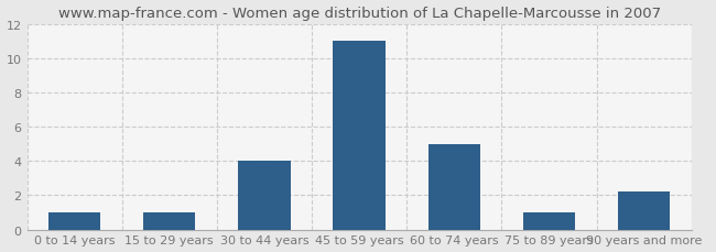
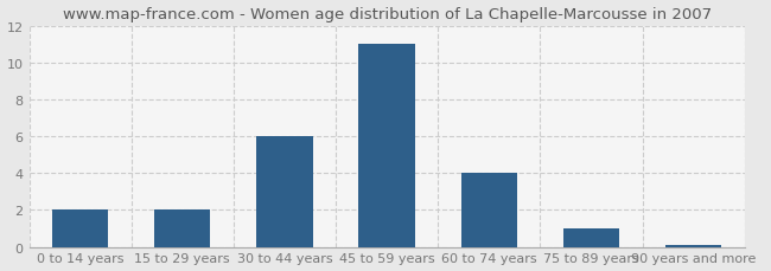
0 to 14 years: 1.0 -> 2.0
15 to 29 years: 1.0 -> 2.0
30 to 44 years: 4.0 -> 6.0
60 to 74 years: 5.0 -> 4.0
90 years and more: 2.2 -> 0.1
